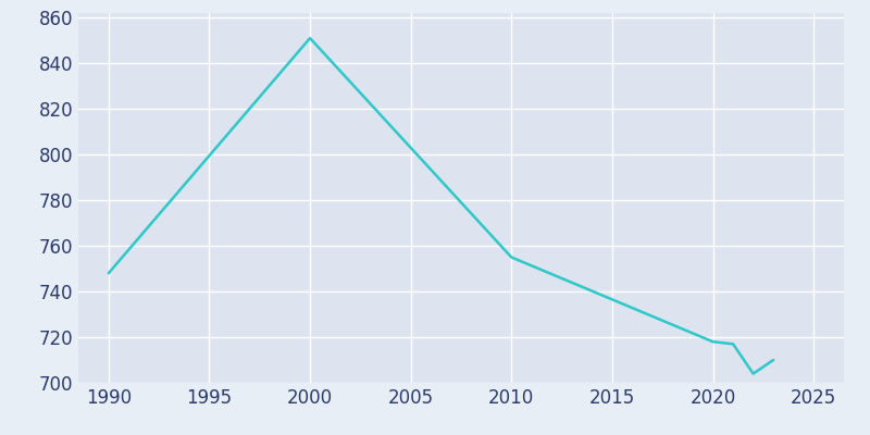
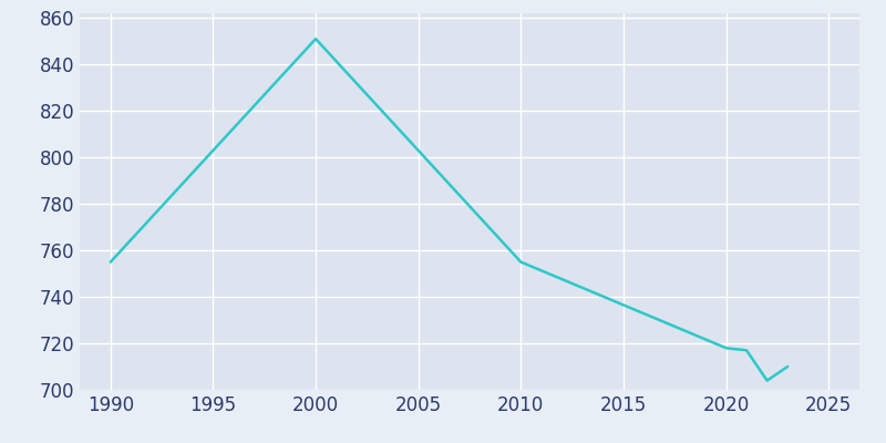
1990: 748 -> 755
